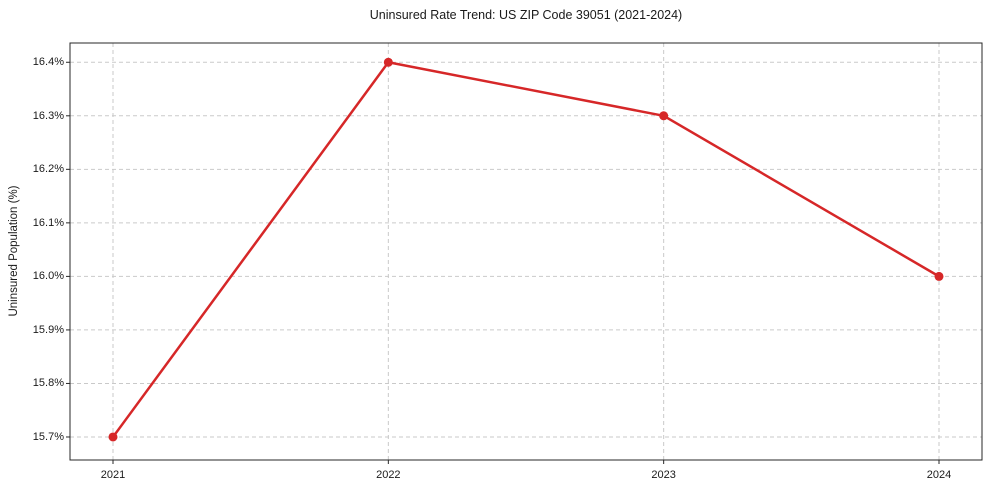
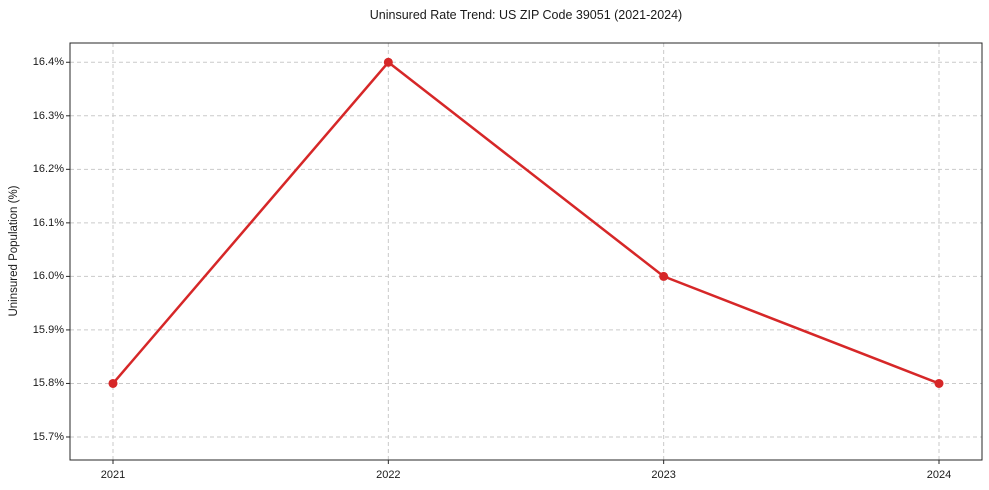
2021: 15.7% -> 15.8%
2023: 16.3% -> 16.0%
2024: 16.0% -> 15.8%
